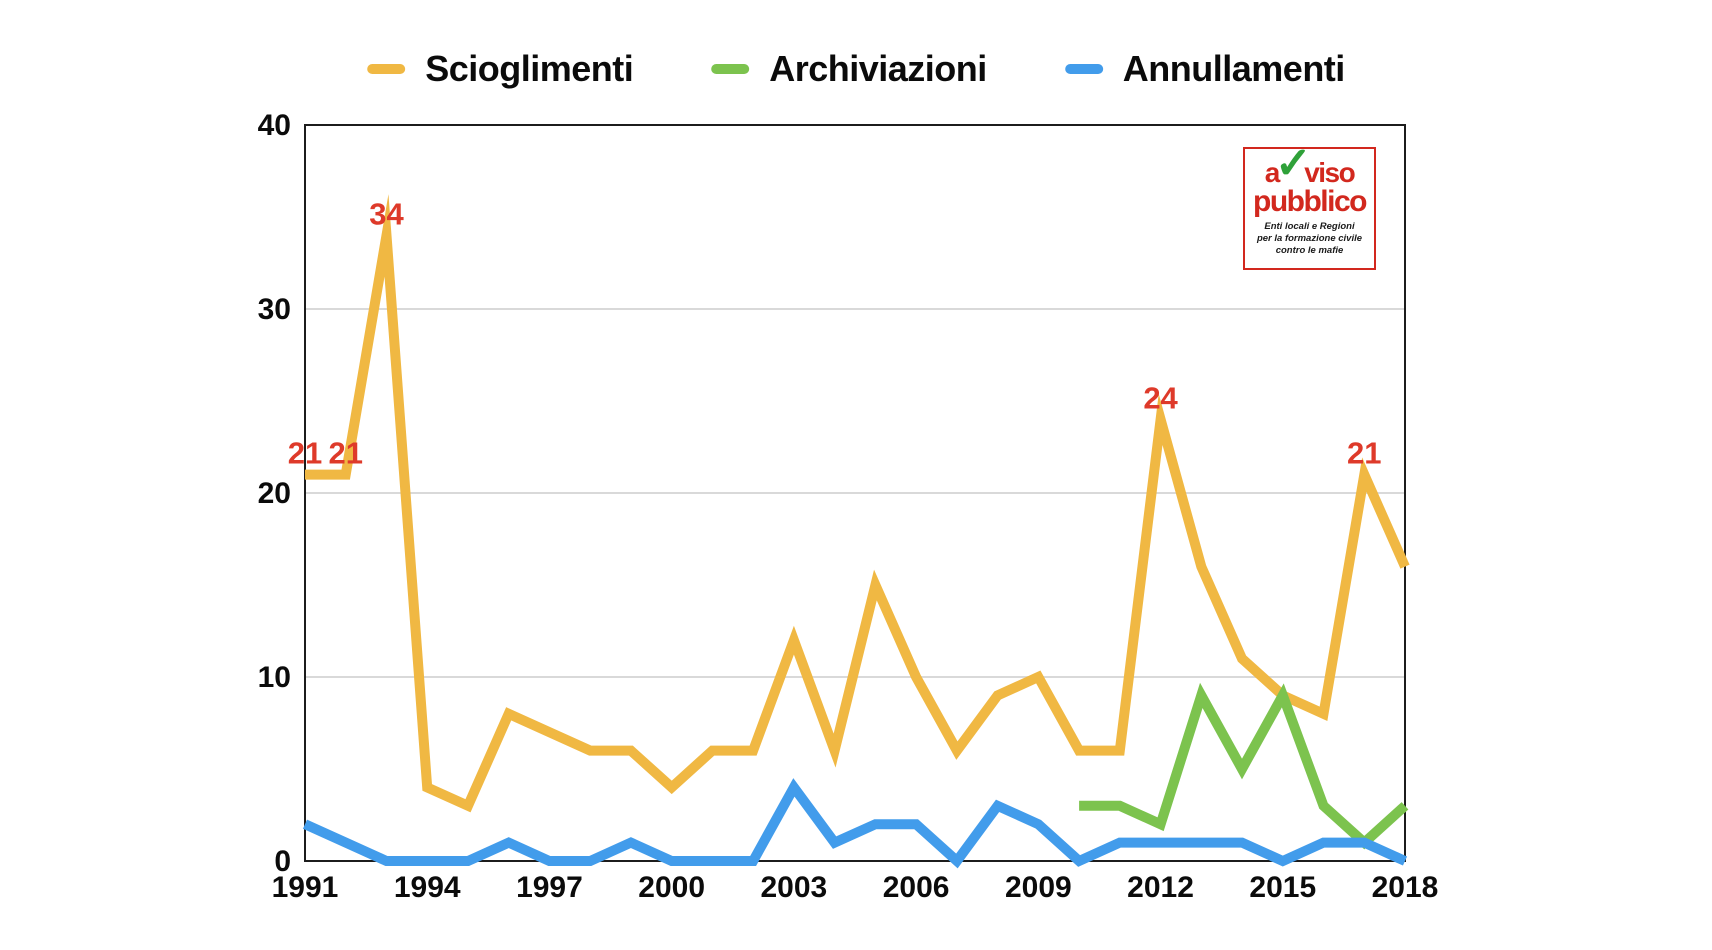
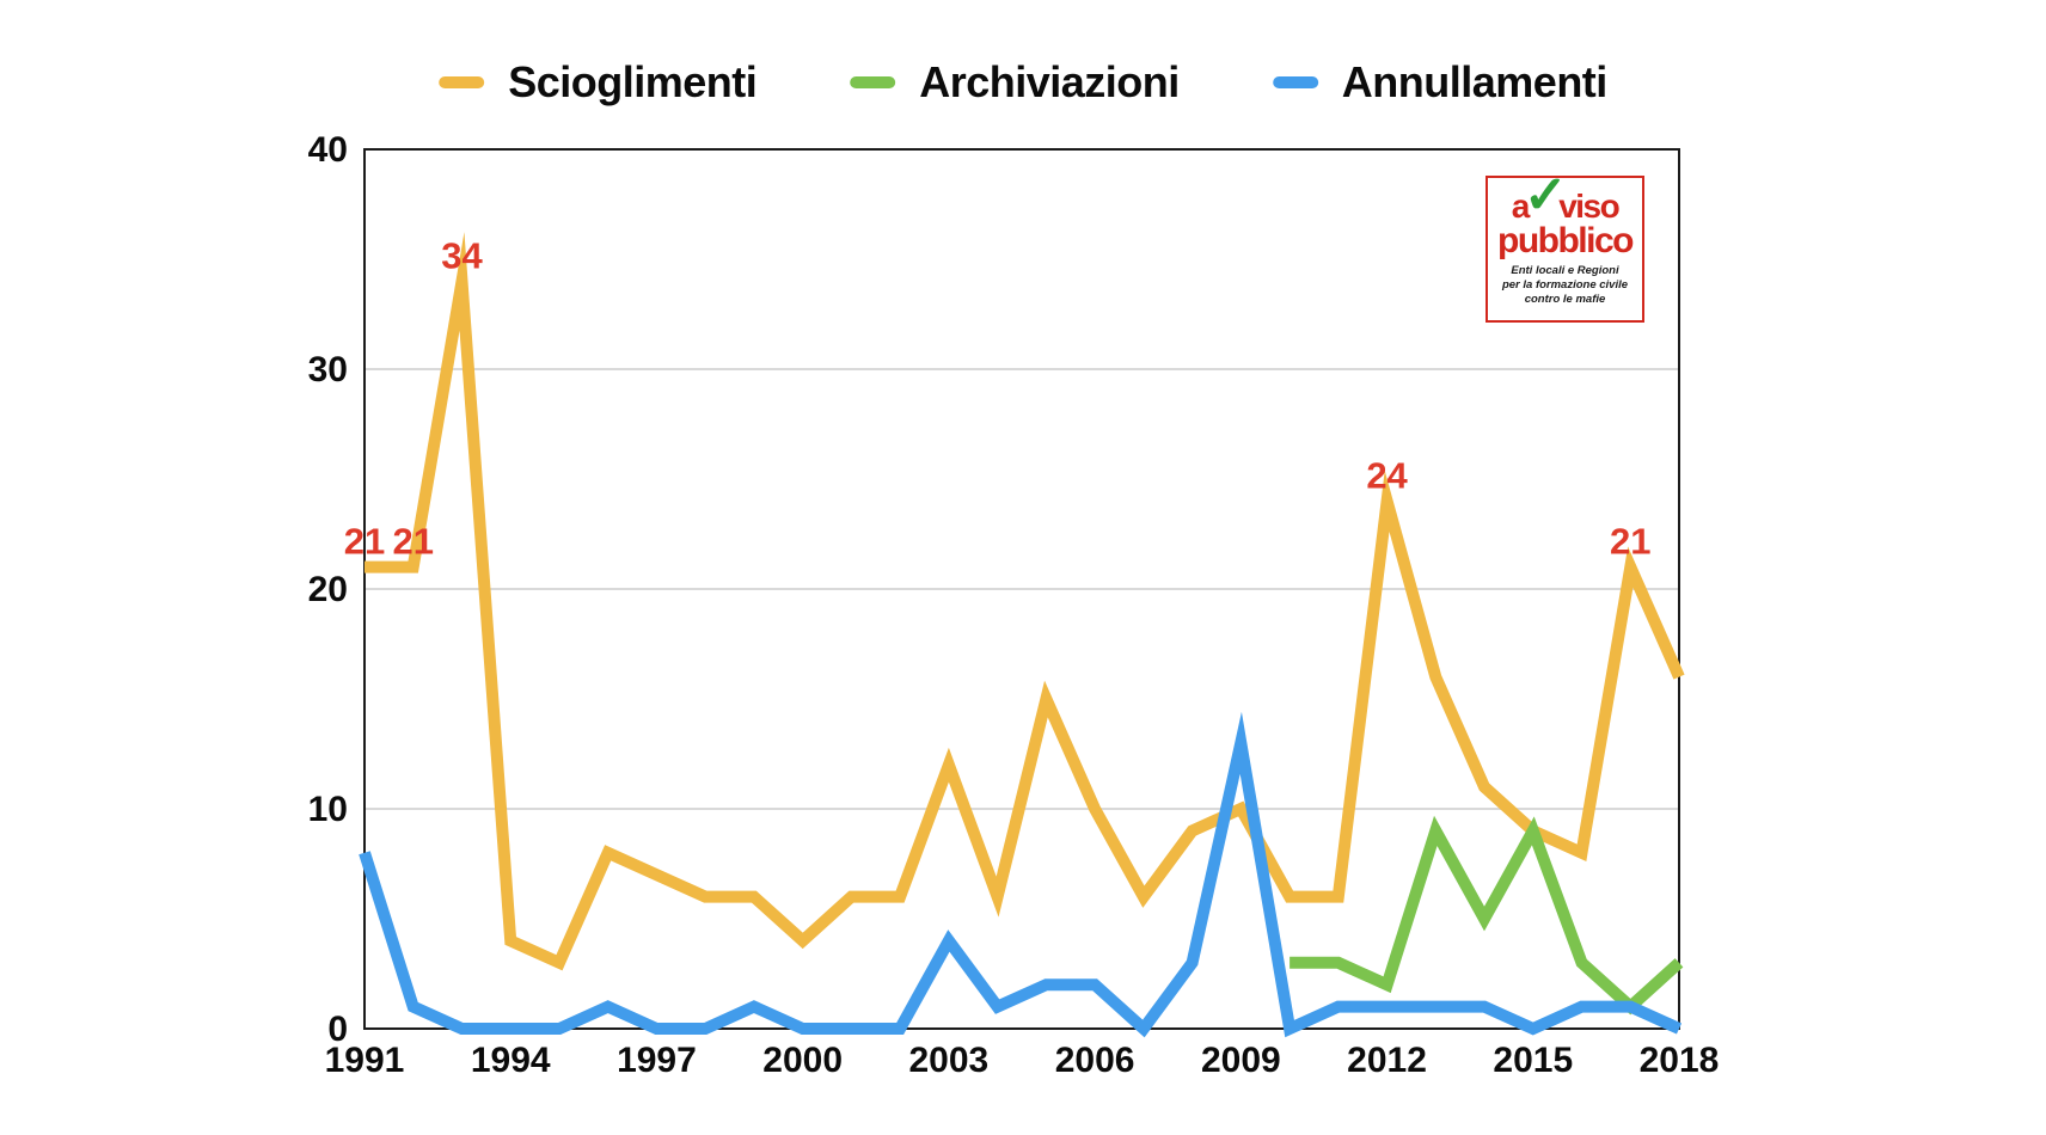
Annullamenti/1991: 2 -> 8
Annullamenti/2009: 2 -> 13
